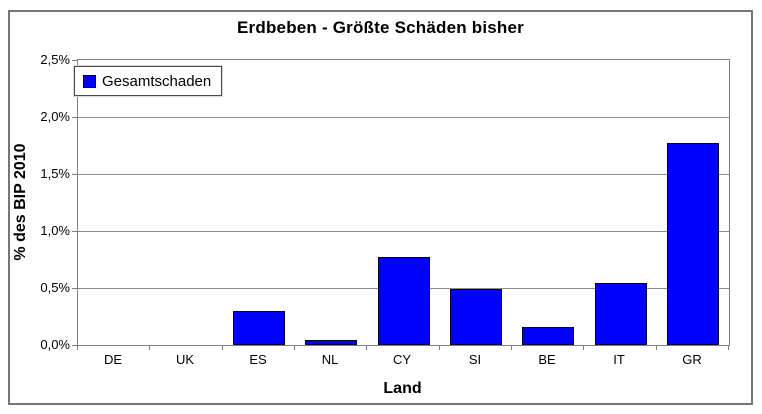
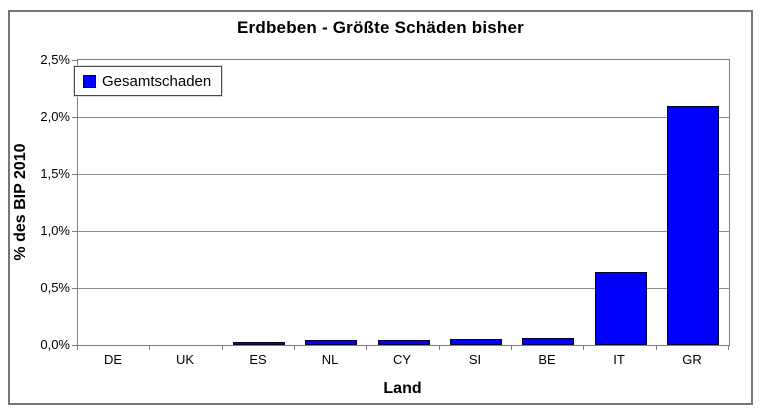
ES: 0,30% -> 0,03%
CY: 0,77% -> 0,04%
SI: 0,49% -> 0,05%
BE: 0,16% -> 0,06%
IT: 0,54% -> 0,64%
GR: 1,77% -> 2,10%
